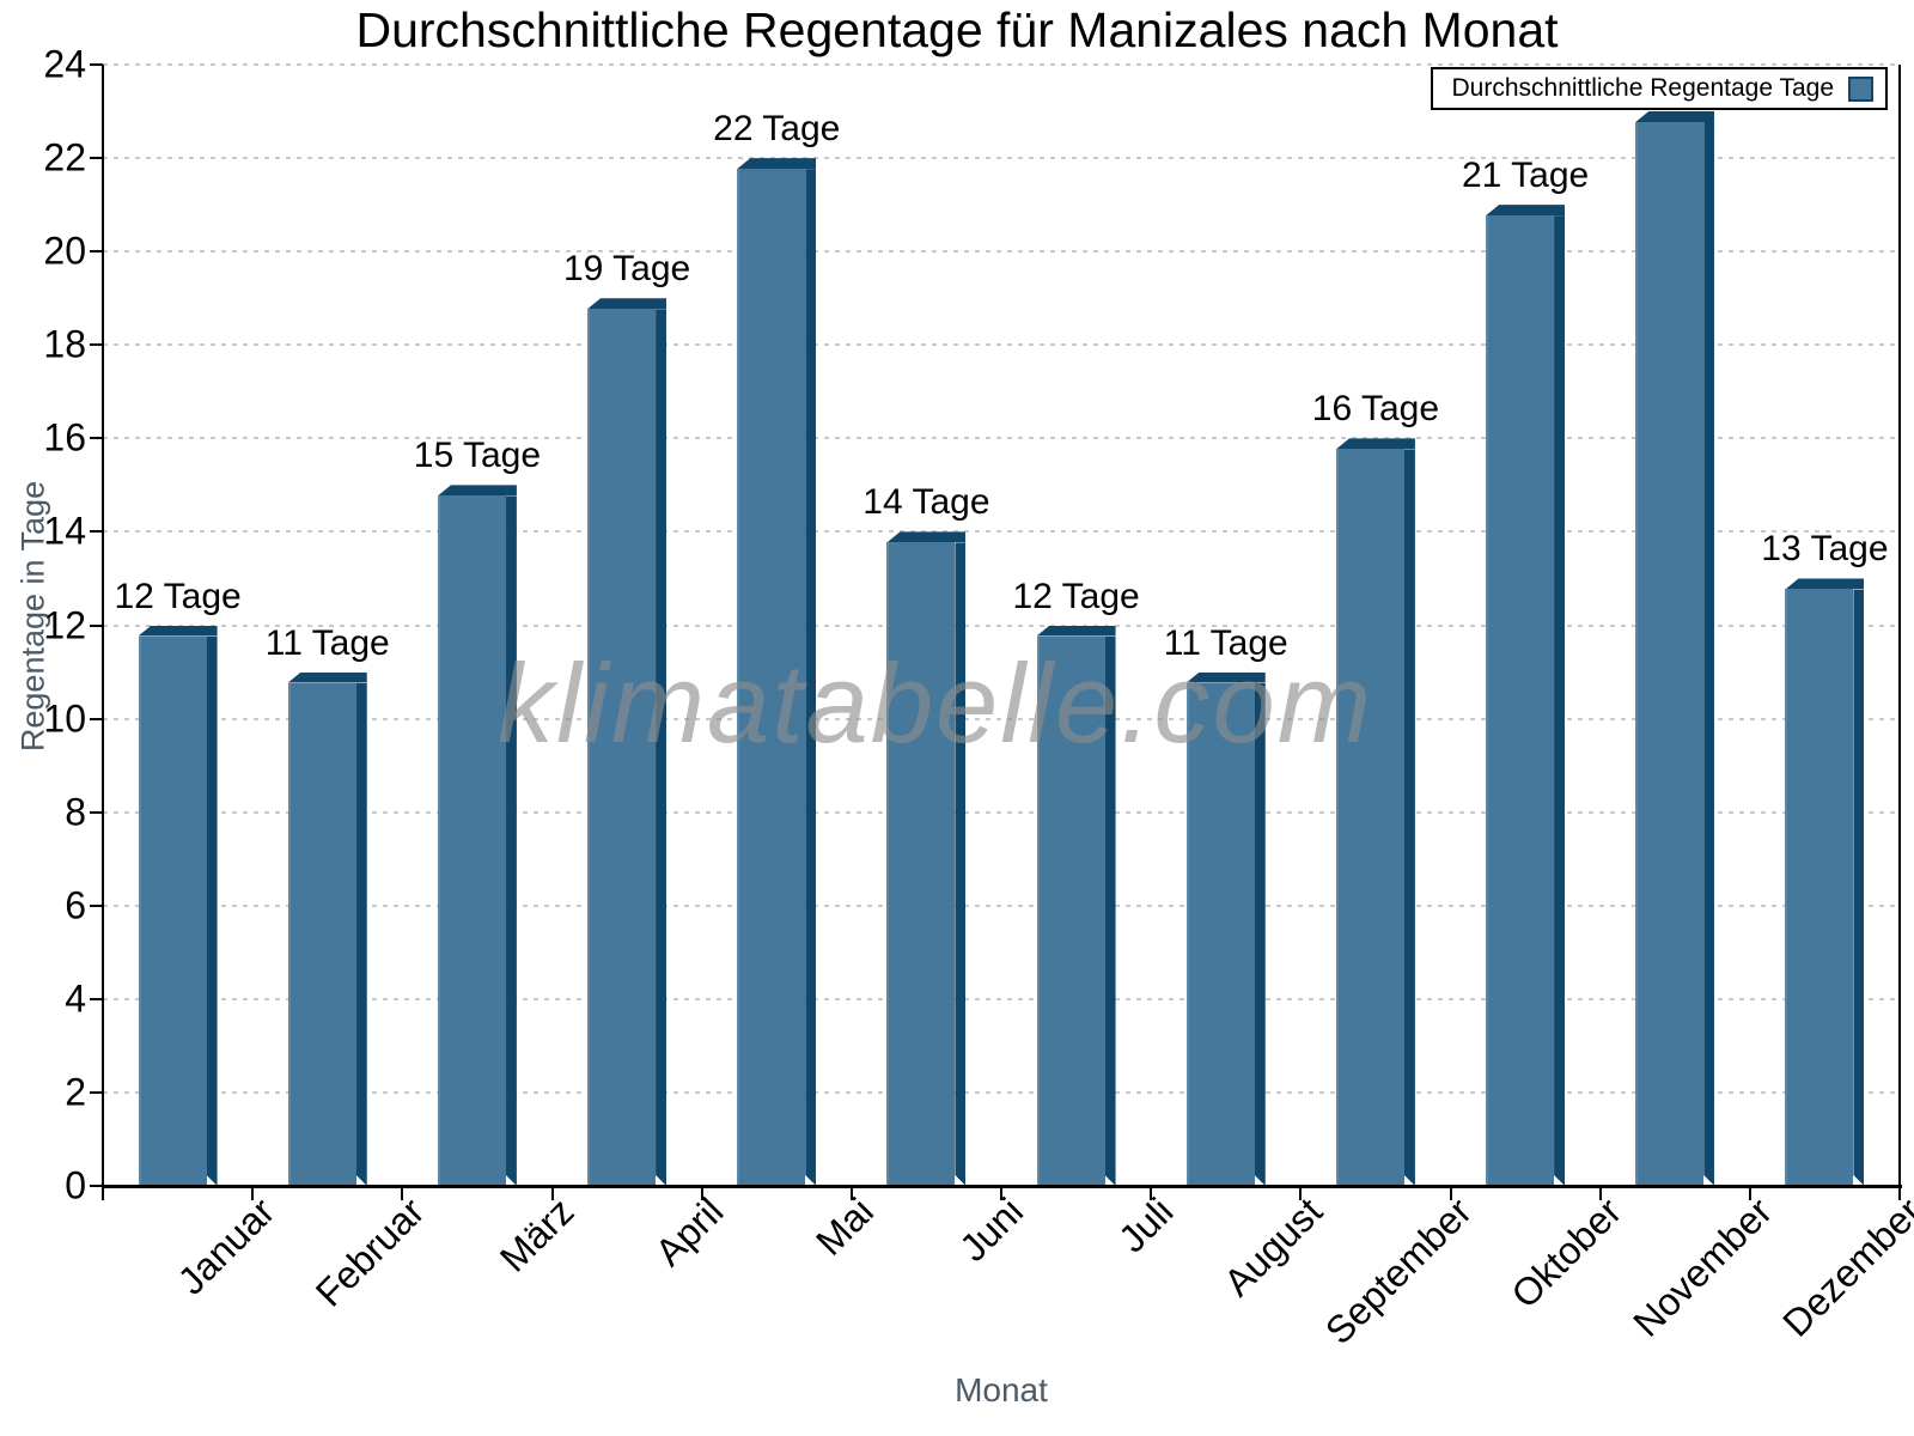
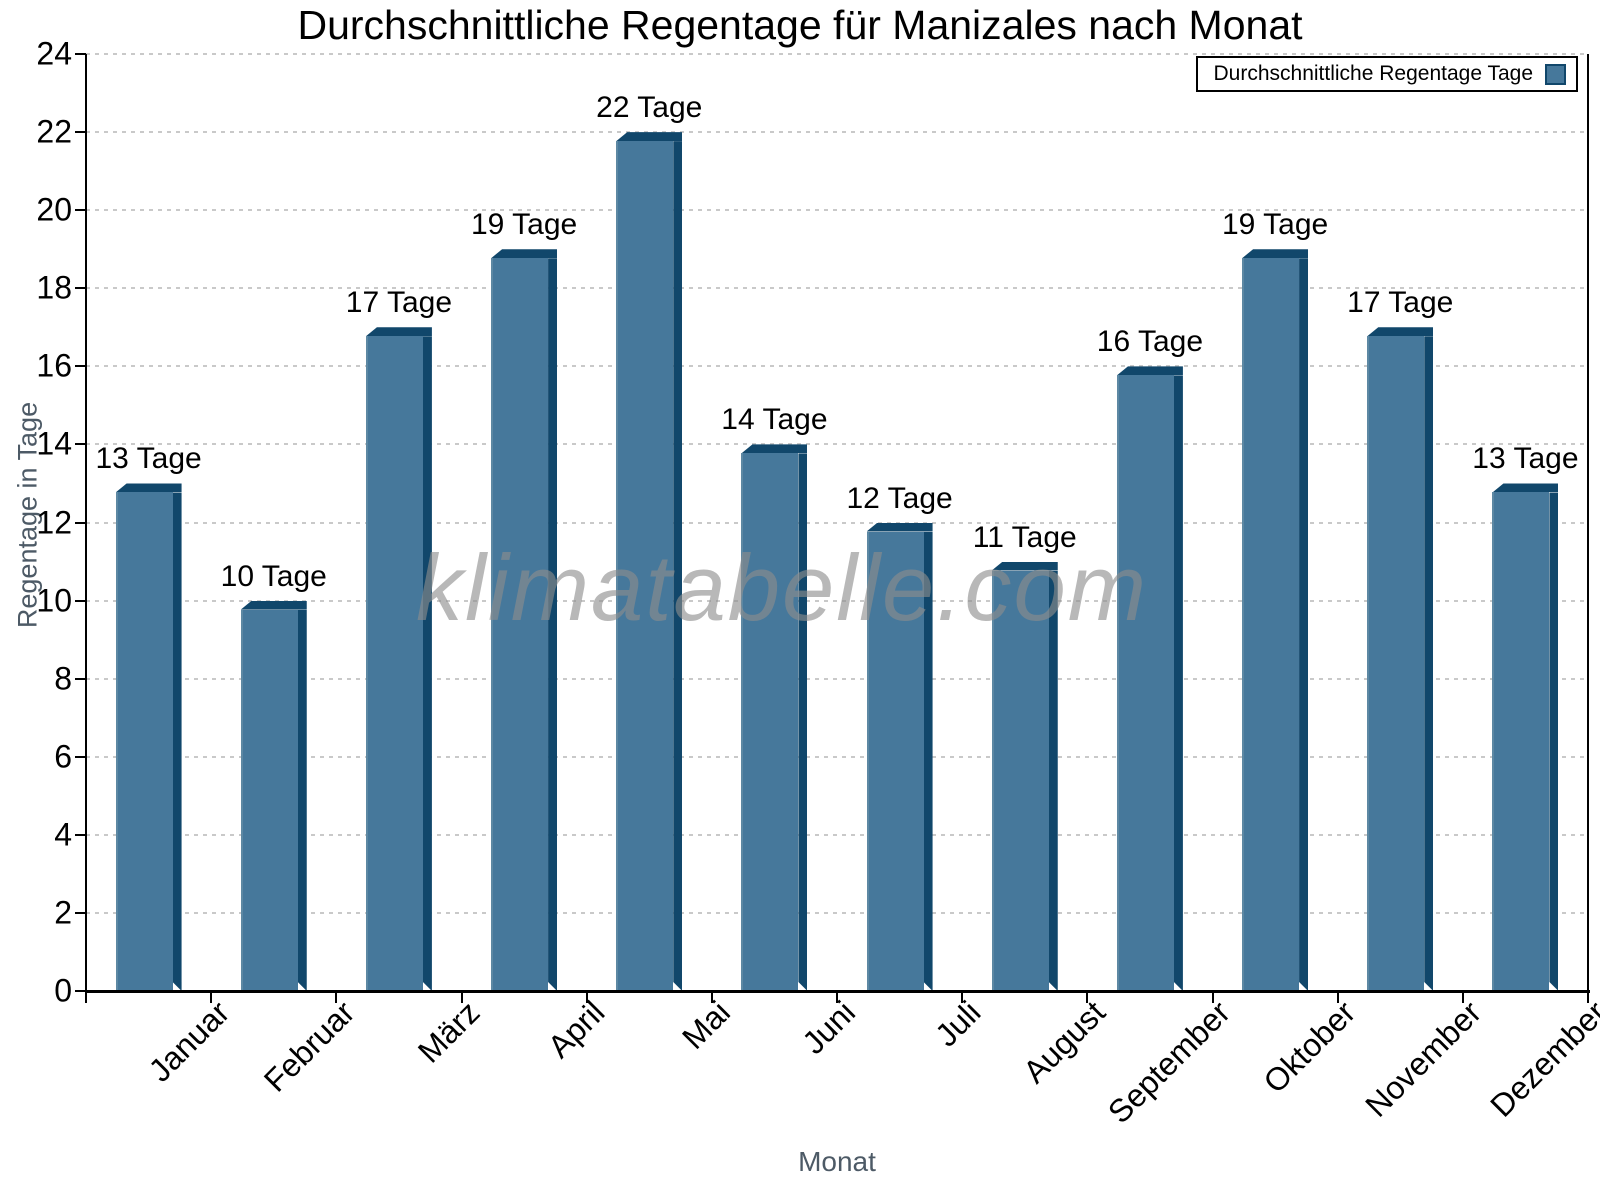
Januar: 12 -> 13
Februar: 11 -> 10
März: 15 -> 17
Oktober: 21 -> 19
November: 23 -> 17
